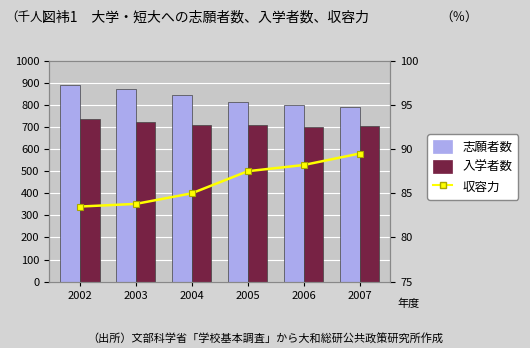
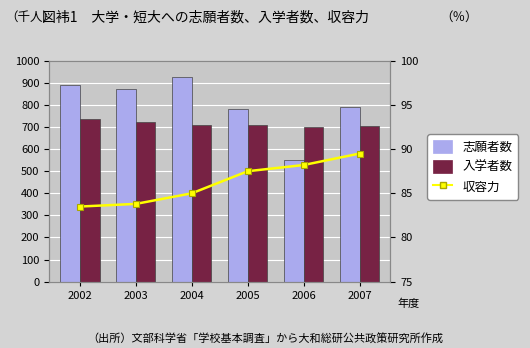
志願者数/2004: 845 -> 925
志願者数/2005: 812 -> 780
志願者数/2006: 798 -> 550
